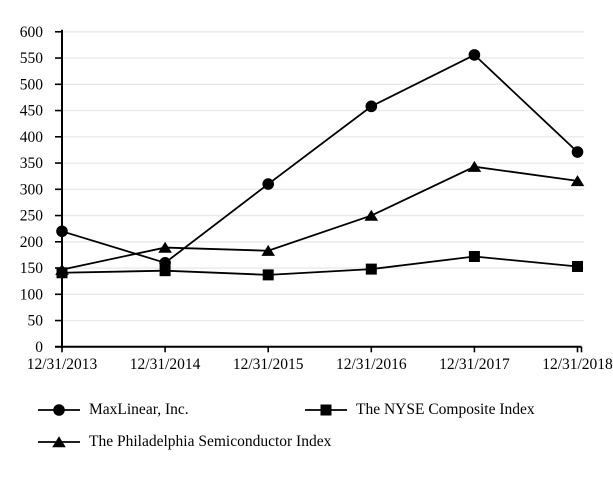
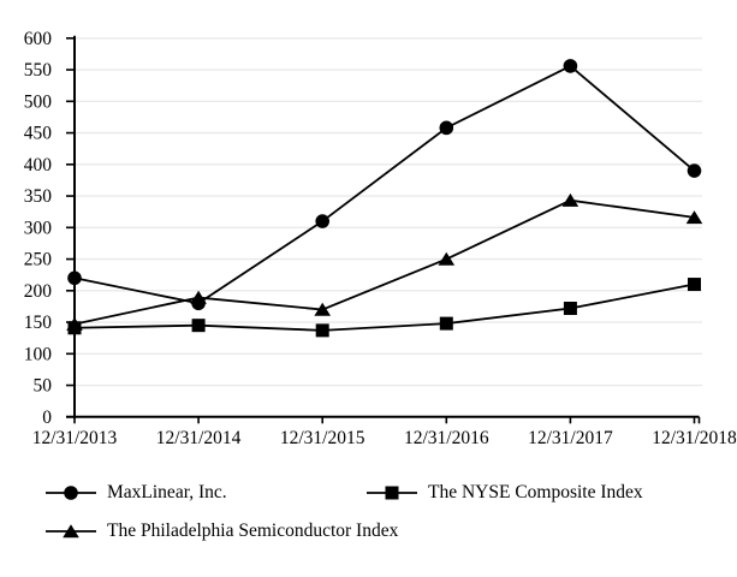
MaxLinear, Inc./12/31/2014: 160 -> 180
The Philadelphia Semiconductor Index/12/31/2015: 180 -> 170
MaxLinear, Inc./12/31/2018: 370 -> 390
The NYSE Composite Index/12/31/2018: 150 -> 210
